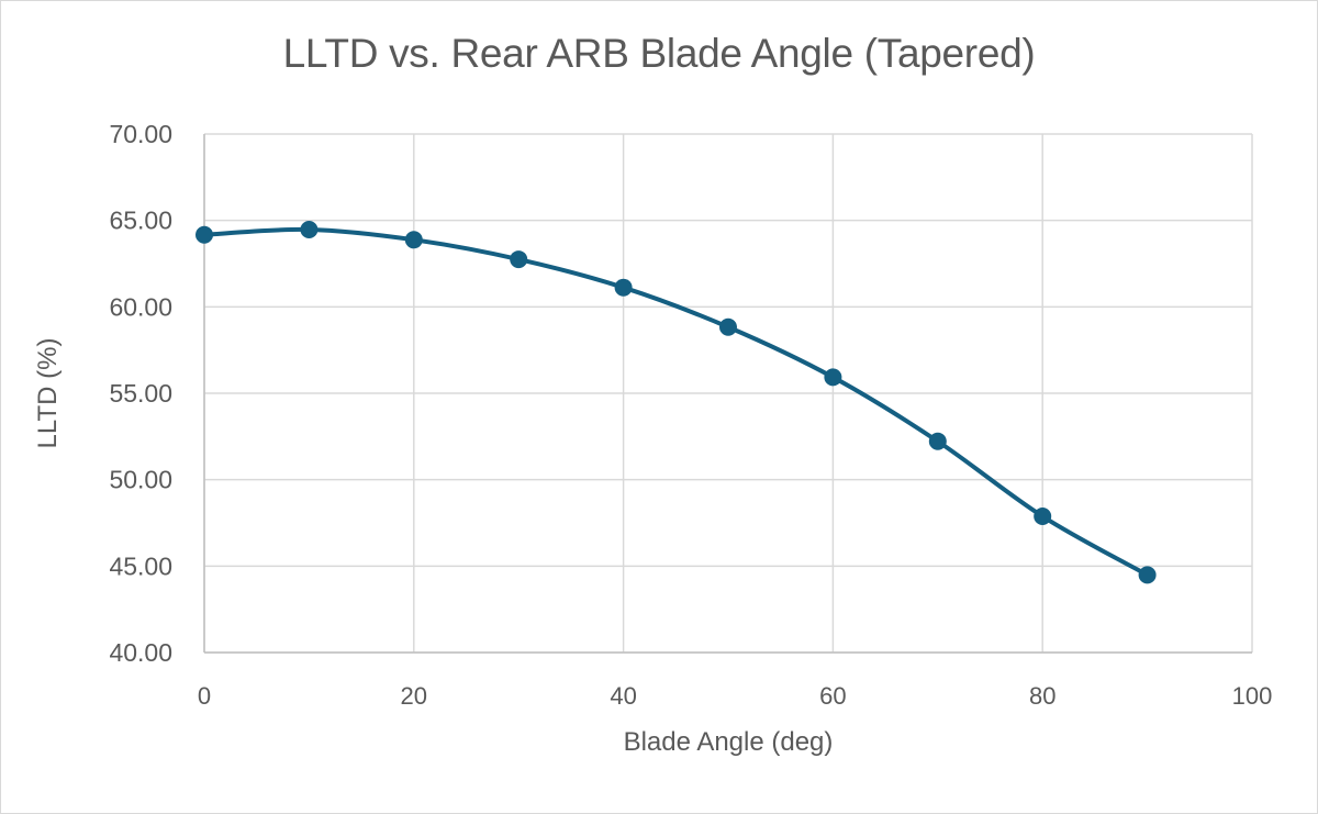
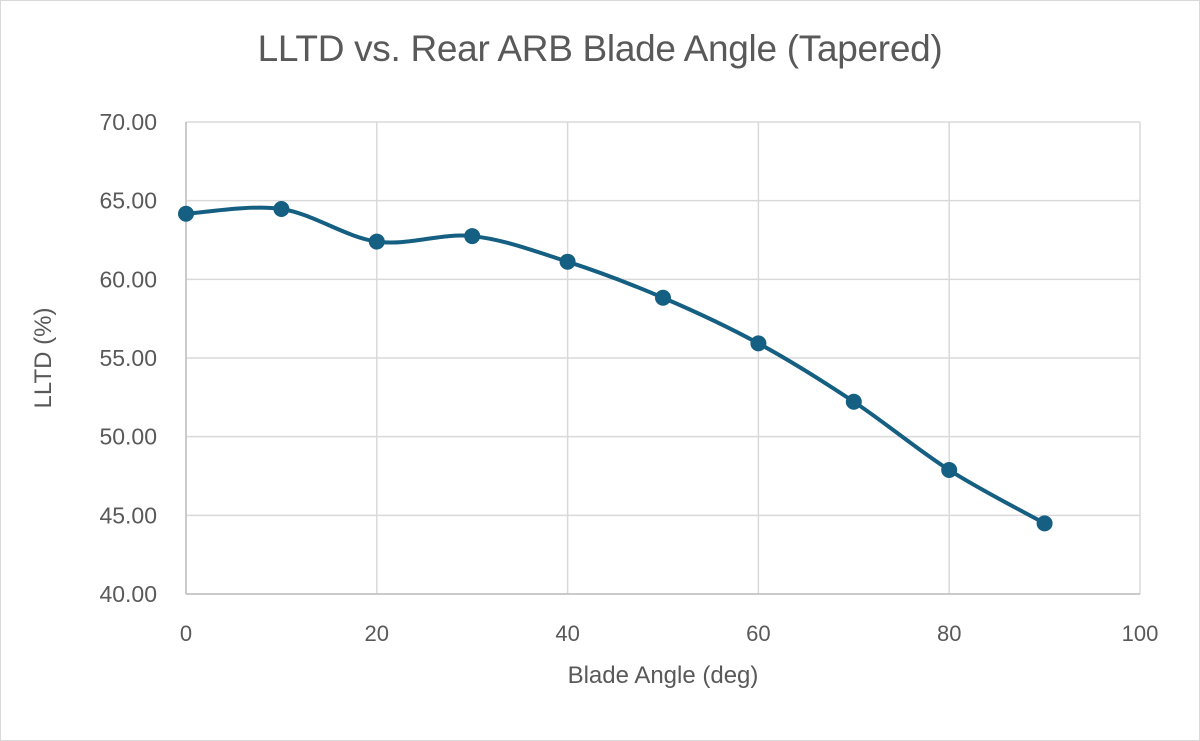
20: 63.9 -> 62.4
